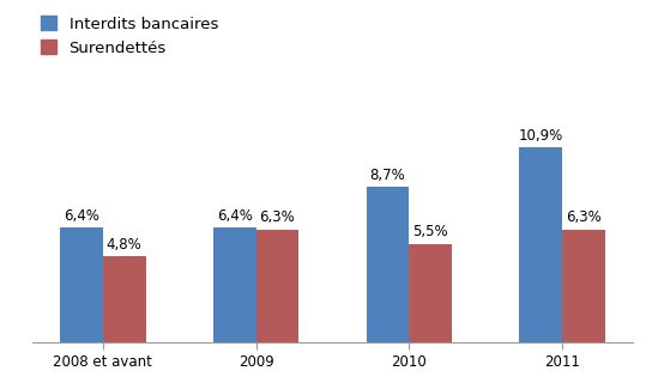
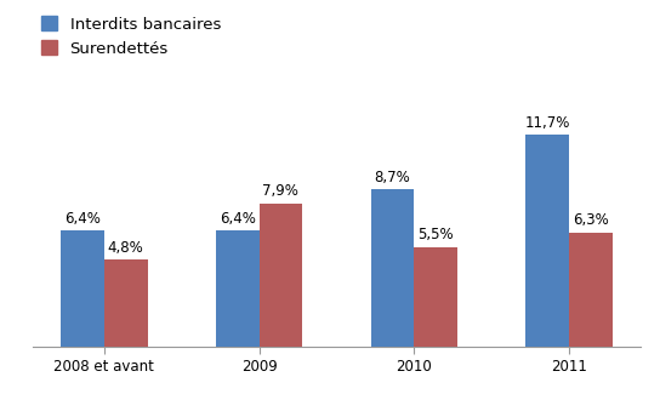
Surendettés/2009: 6,3% -> 7,9%
Interdits bancaires/2011: 10,9% -> 11,7%
